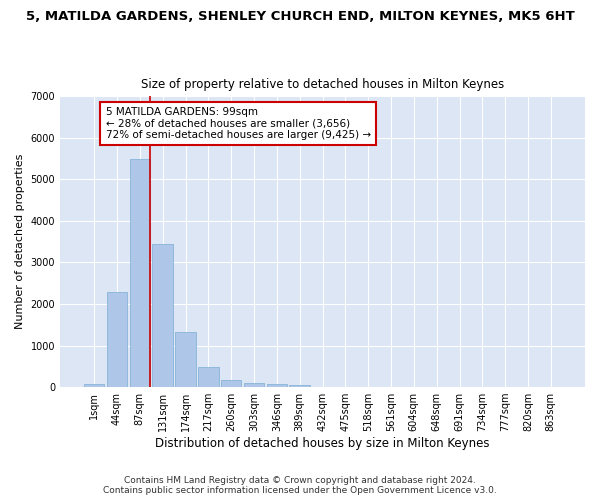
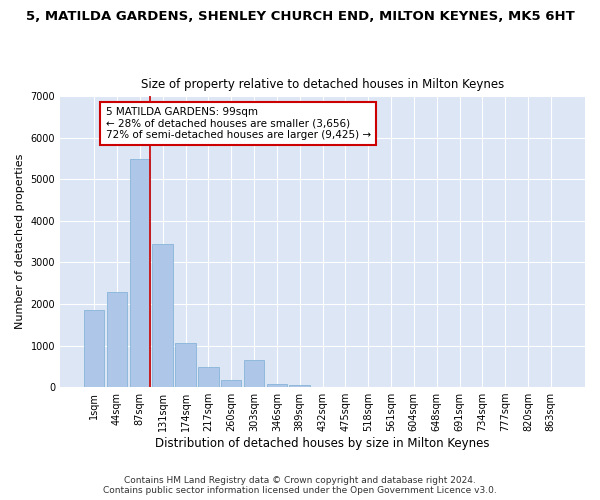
1sqm: 80 -> 1850
174sqm: 1320 -> 1050
303sqm: 100 -> 650
